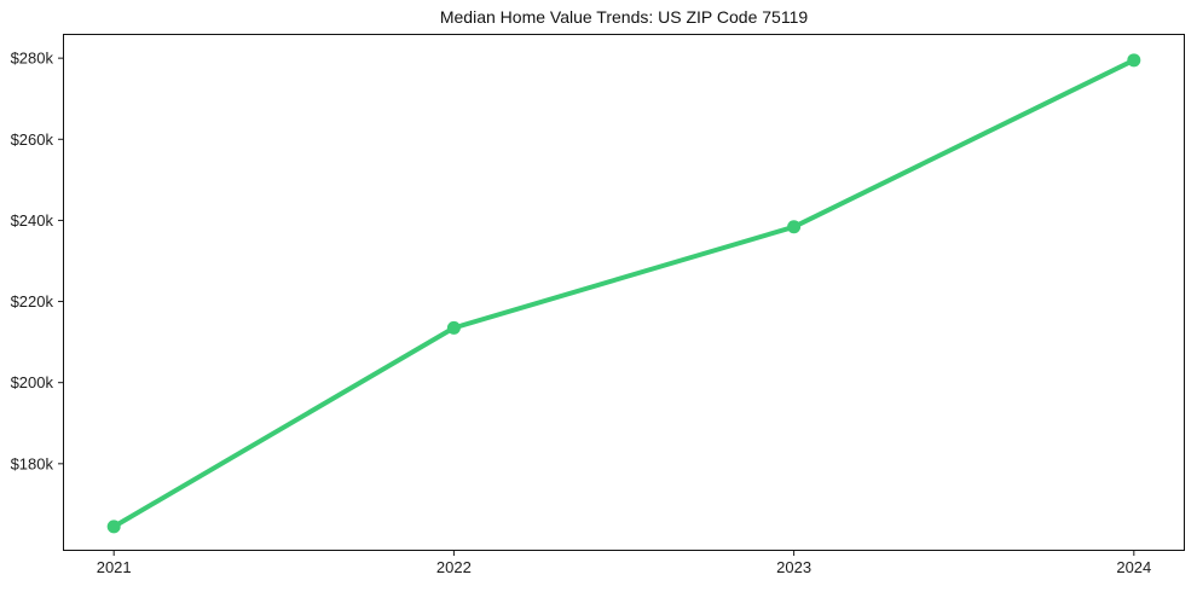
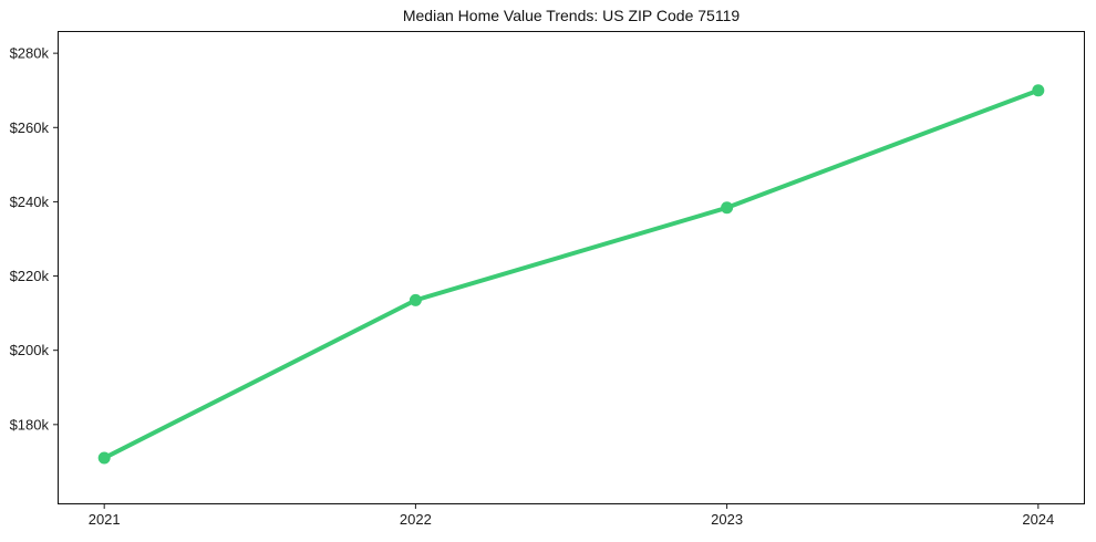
2021: $164k -> $171k
2024: $280k -> $270k
